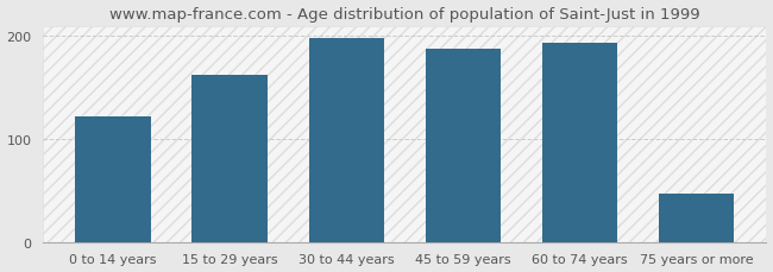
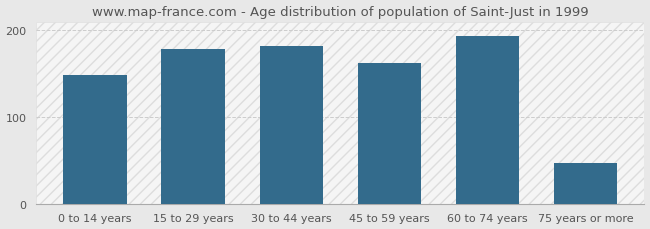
0 to 14 years: 122 -> 148
15 to 29 years: 162 -> 178
30 to 44 years: 198 -> 182
45 to 59 years: 188 -> 162
